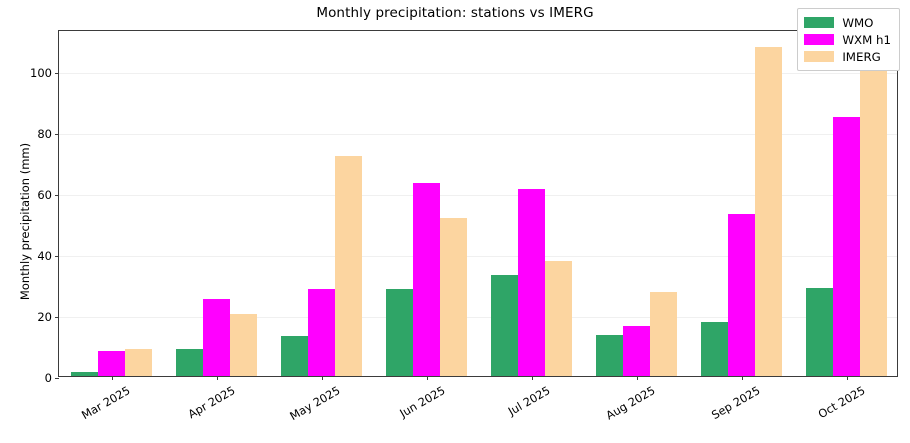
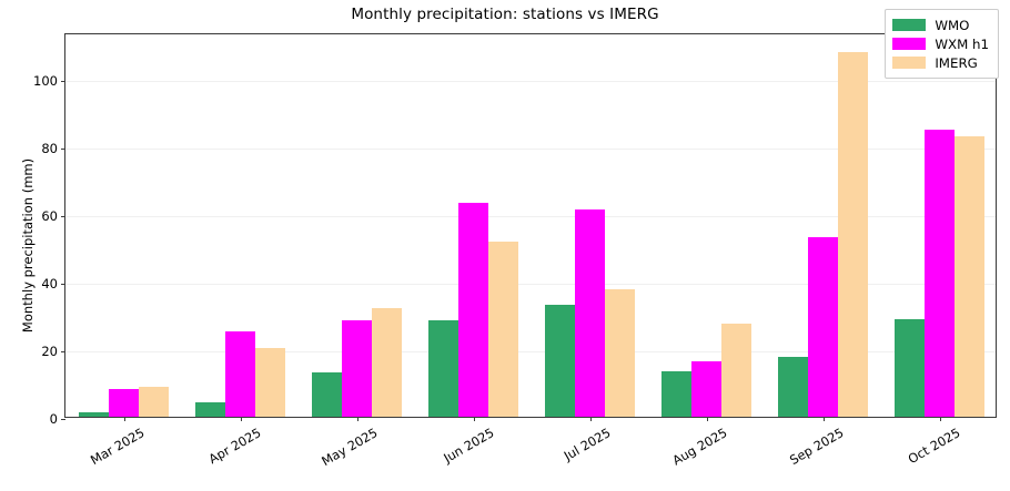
WMO/Apr 2025: 9 -> 4
IMERG/May 2025: 72 -> 32
IMERG/Oct 2025: 106 -> 83
